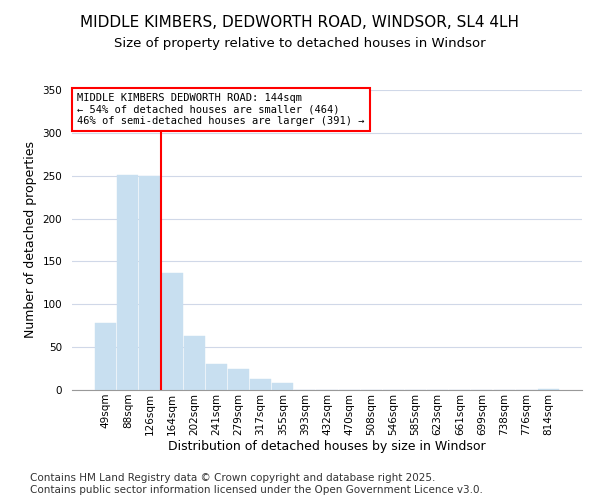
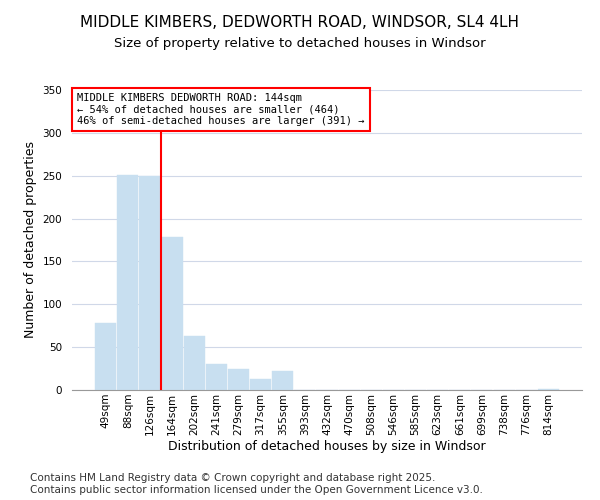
164sqm: 136 -> 178
355sqm: 8 -> 22
